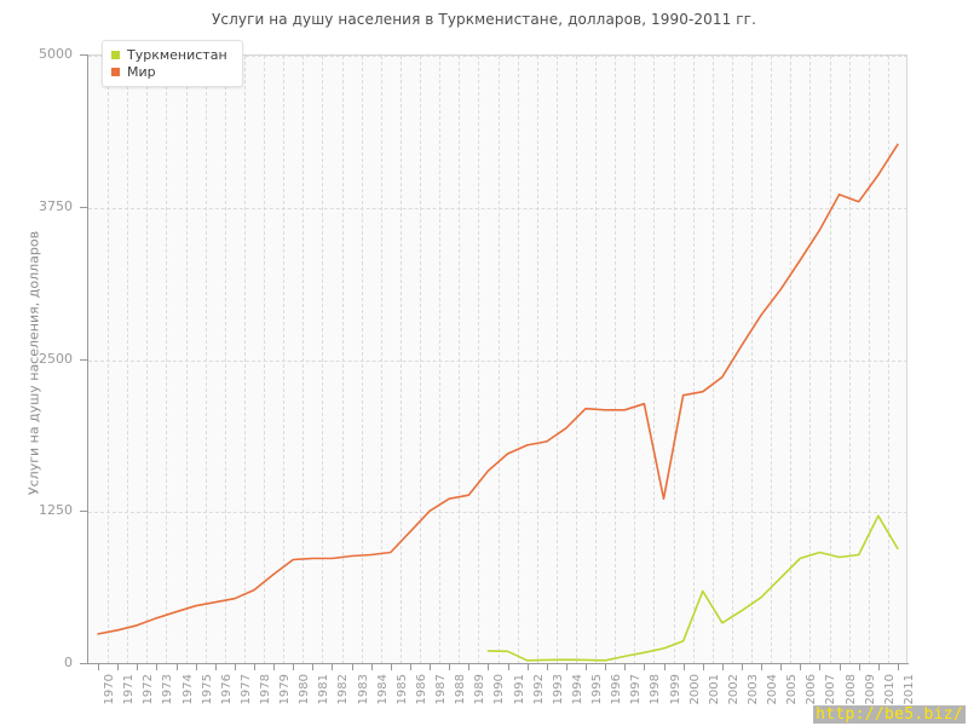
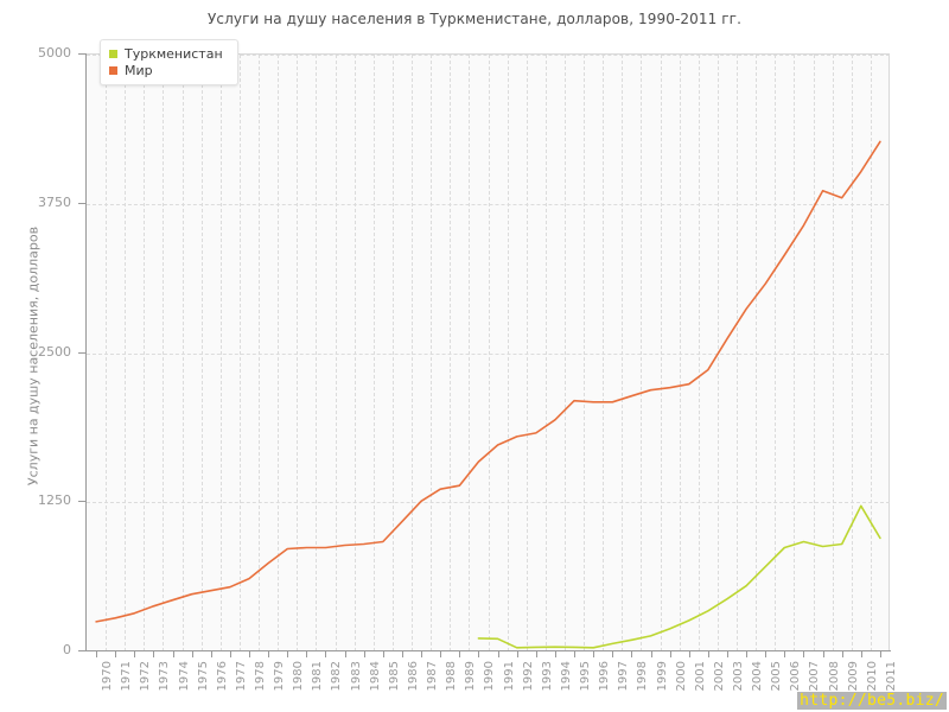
Мир/1999: 1350 -> 2180
Туркменистан/2001: 590 -> 250
